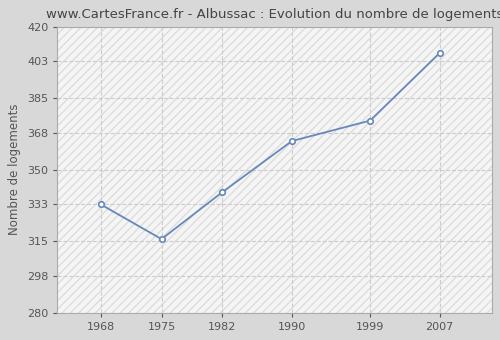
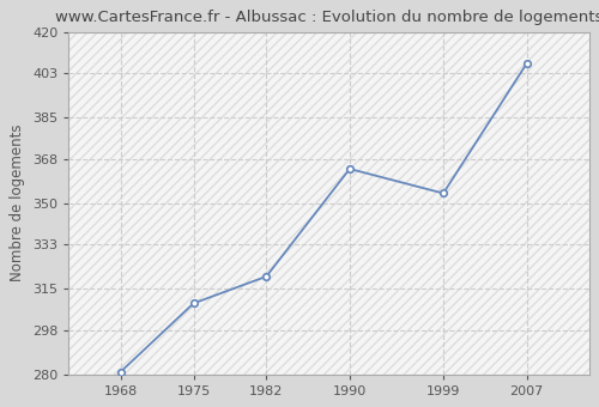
1968: 333 -> 281
1975: 316 -> 309
1982: 339 -> 320
1999: 374 -> 354
